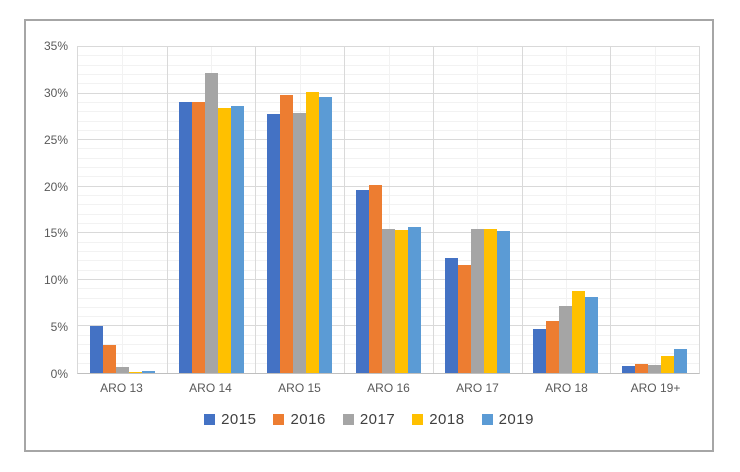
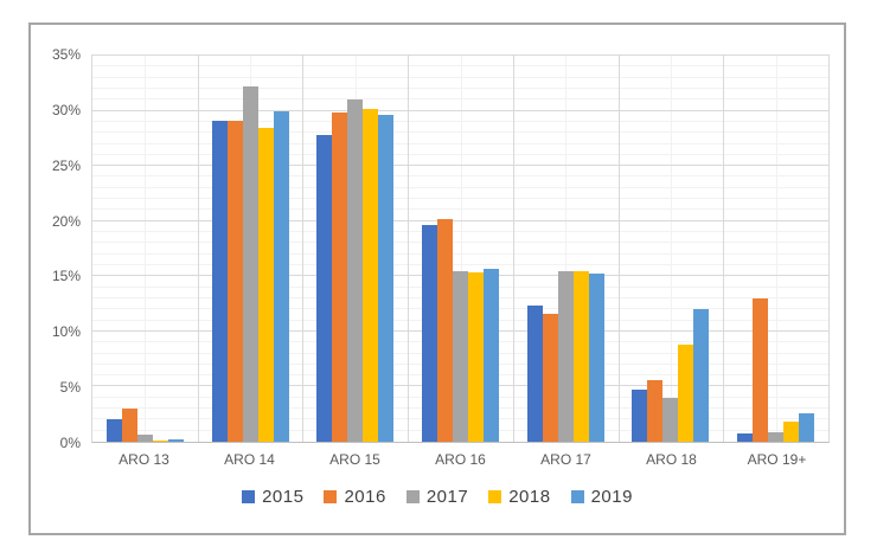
2015/ARO 13: 5% -> 2%
2019/ARO 14: 29% -> 30%
2017/ARO 15: 28% -> 31%
2017/ARO 18: 7% -> 4%
2019/ARO 18: 8% -> 12%
2016/ARO 19+: 1% -> 13%
